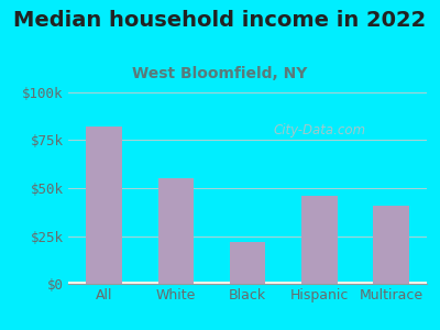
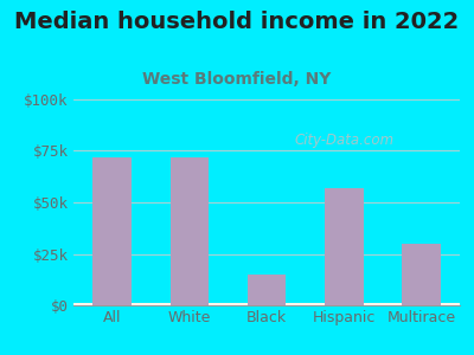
All: $82k -> $72k
White: $55k -> $72k
Black: $22k -> $15k
Hispanic: $46k -> $57k
Multirace: $41k -> $30k
